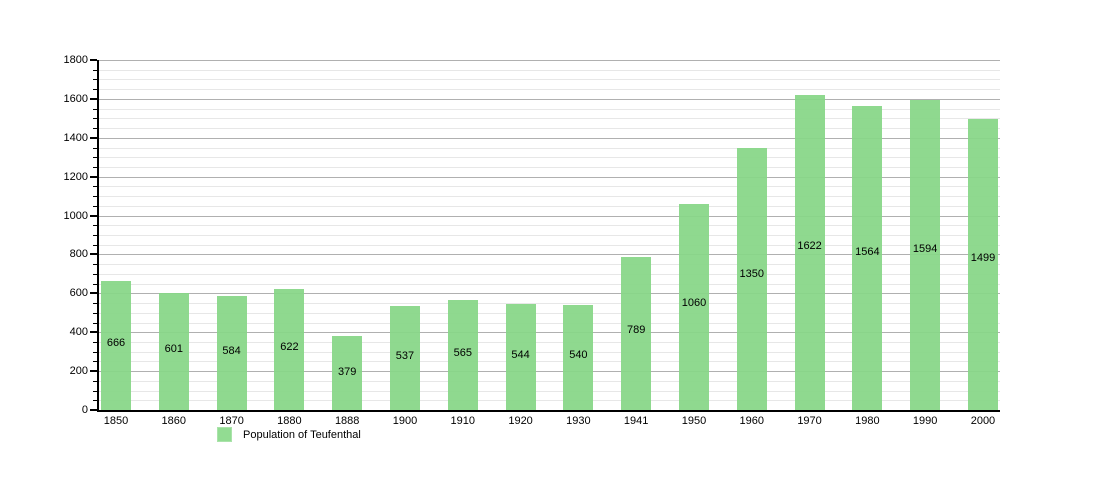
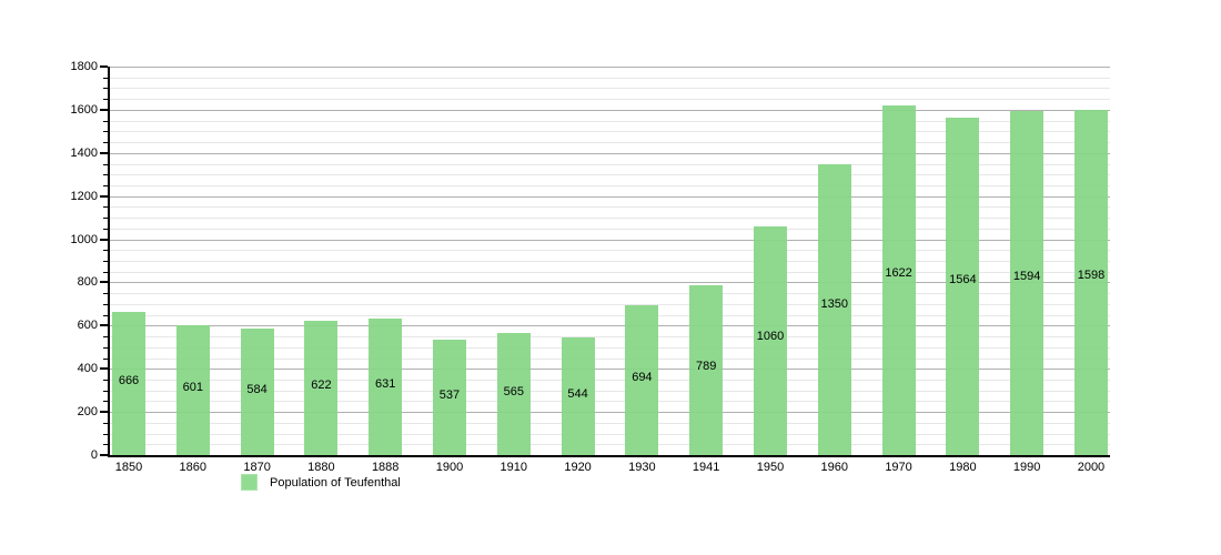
1888: 379 -> 631
1930: 540 -> 694
2000: 1499 -> 1598
